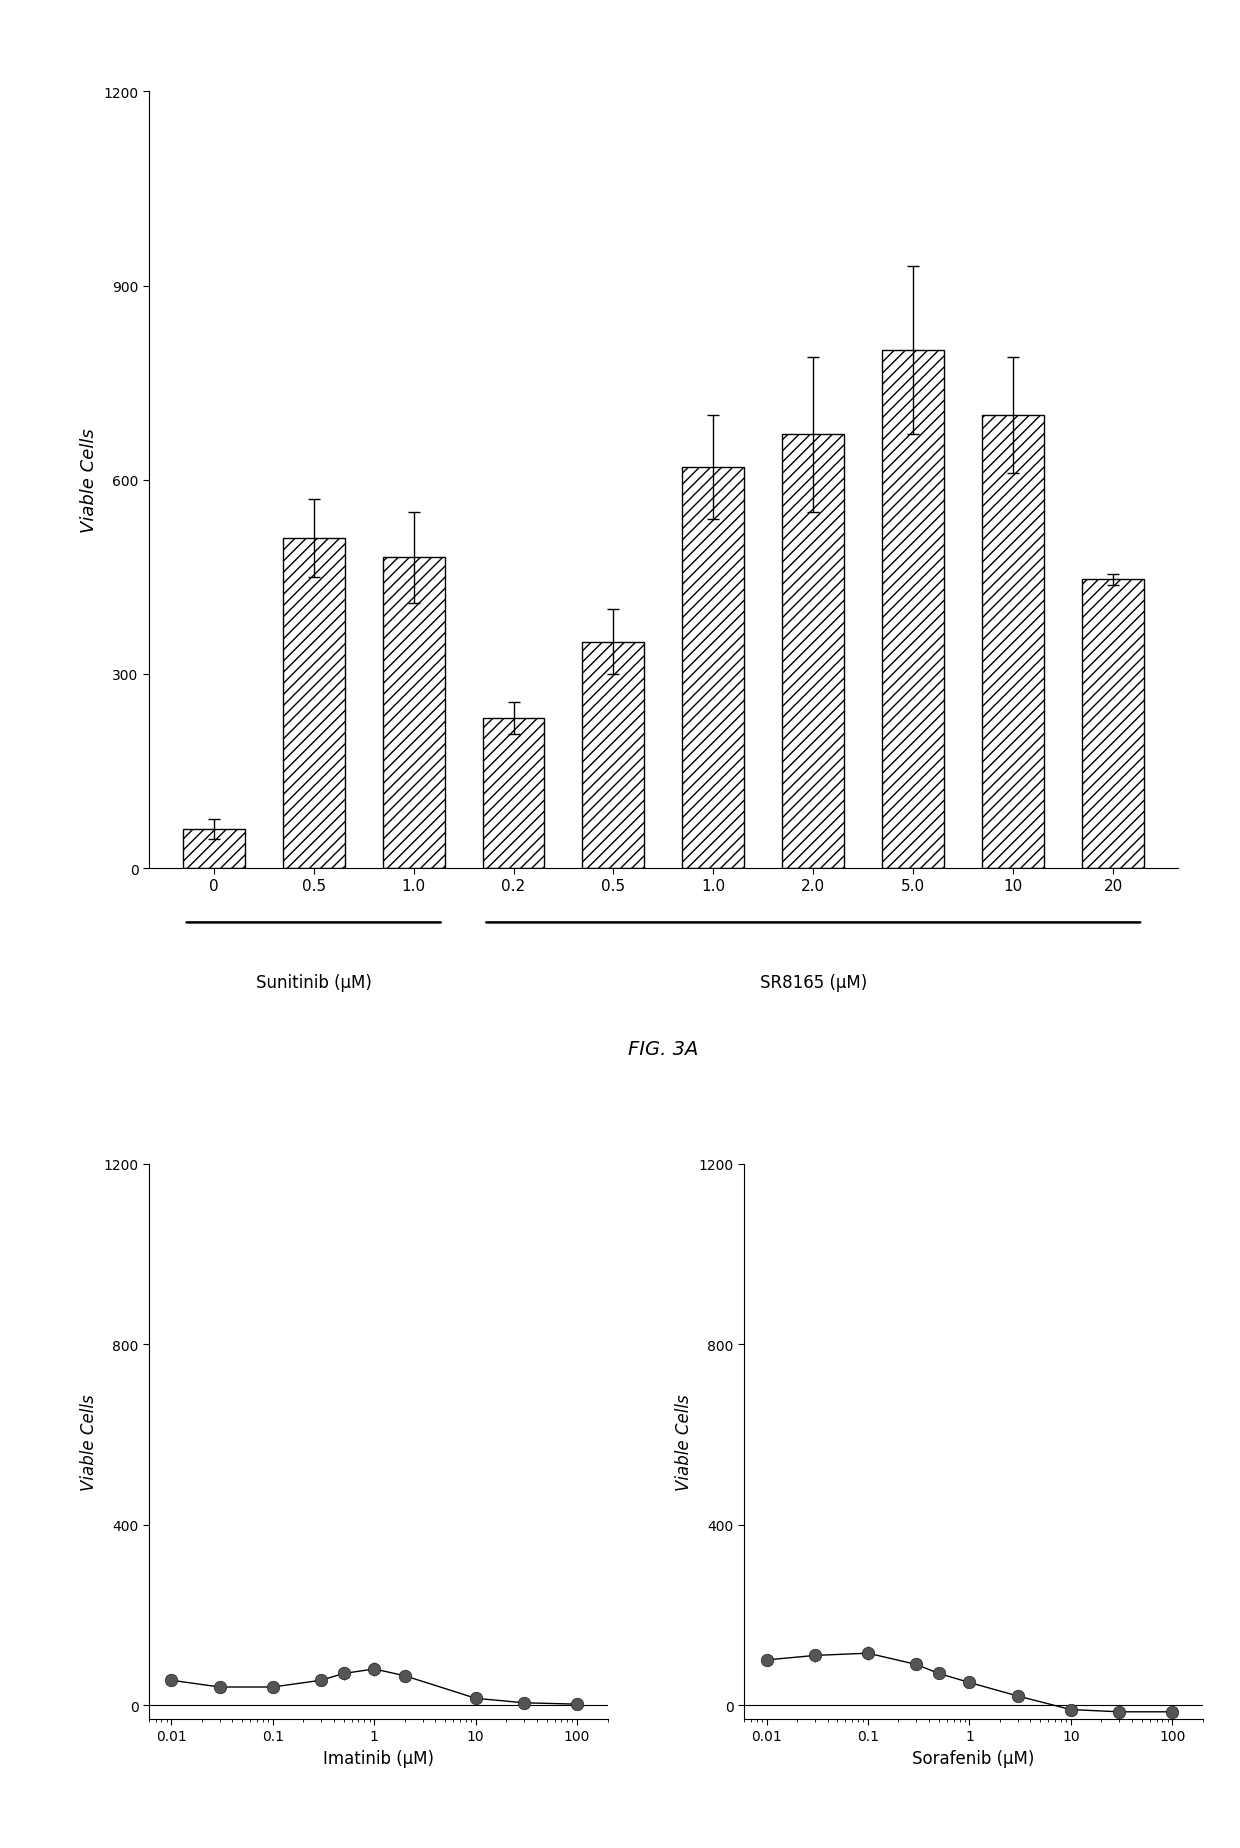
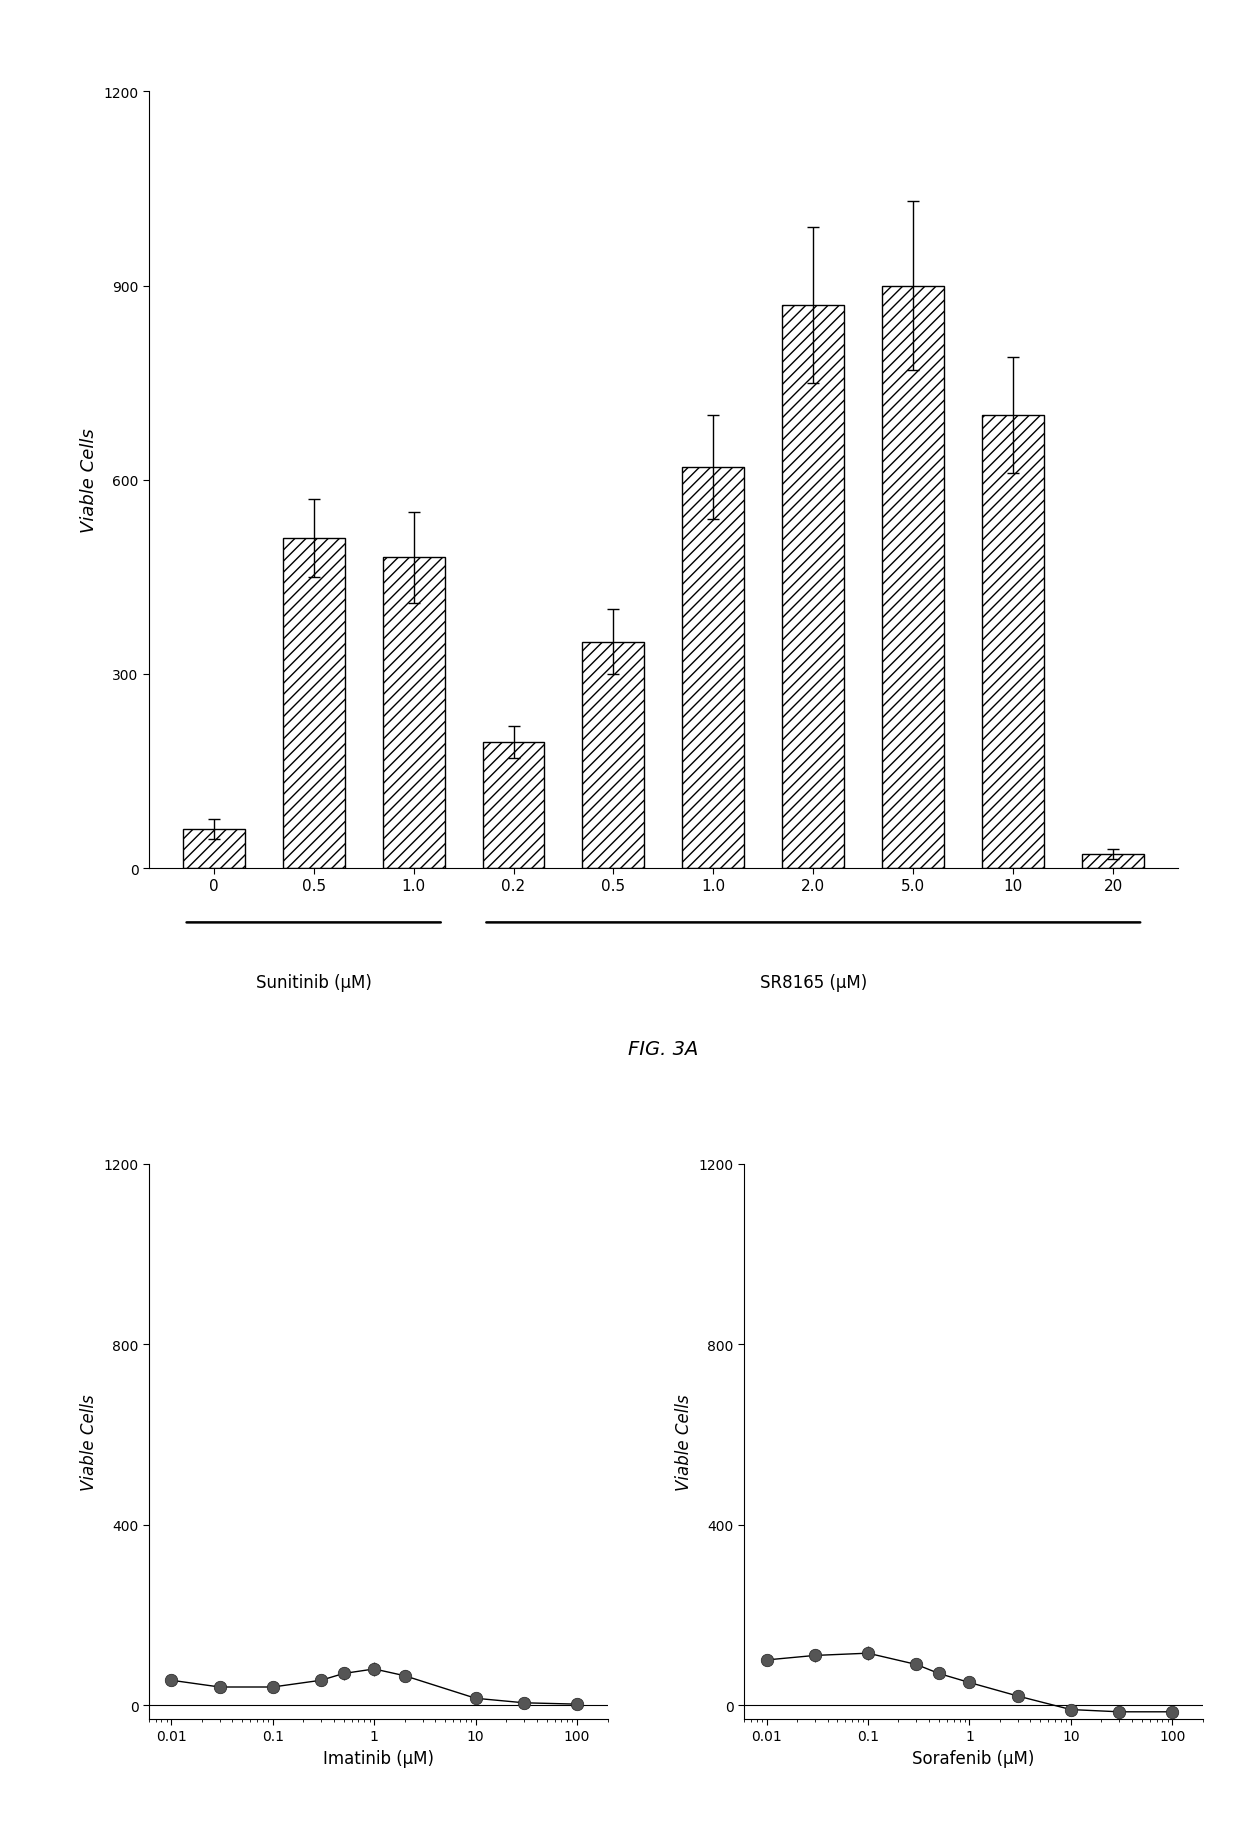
0.2: 232 -> 195
2.0: 670 -> 870
5.0: 800 -> 900
20: 446 -> 22
